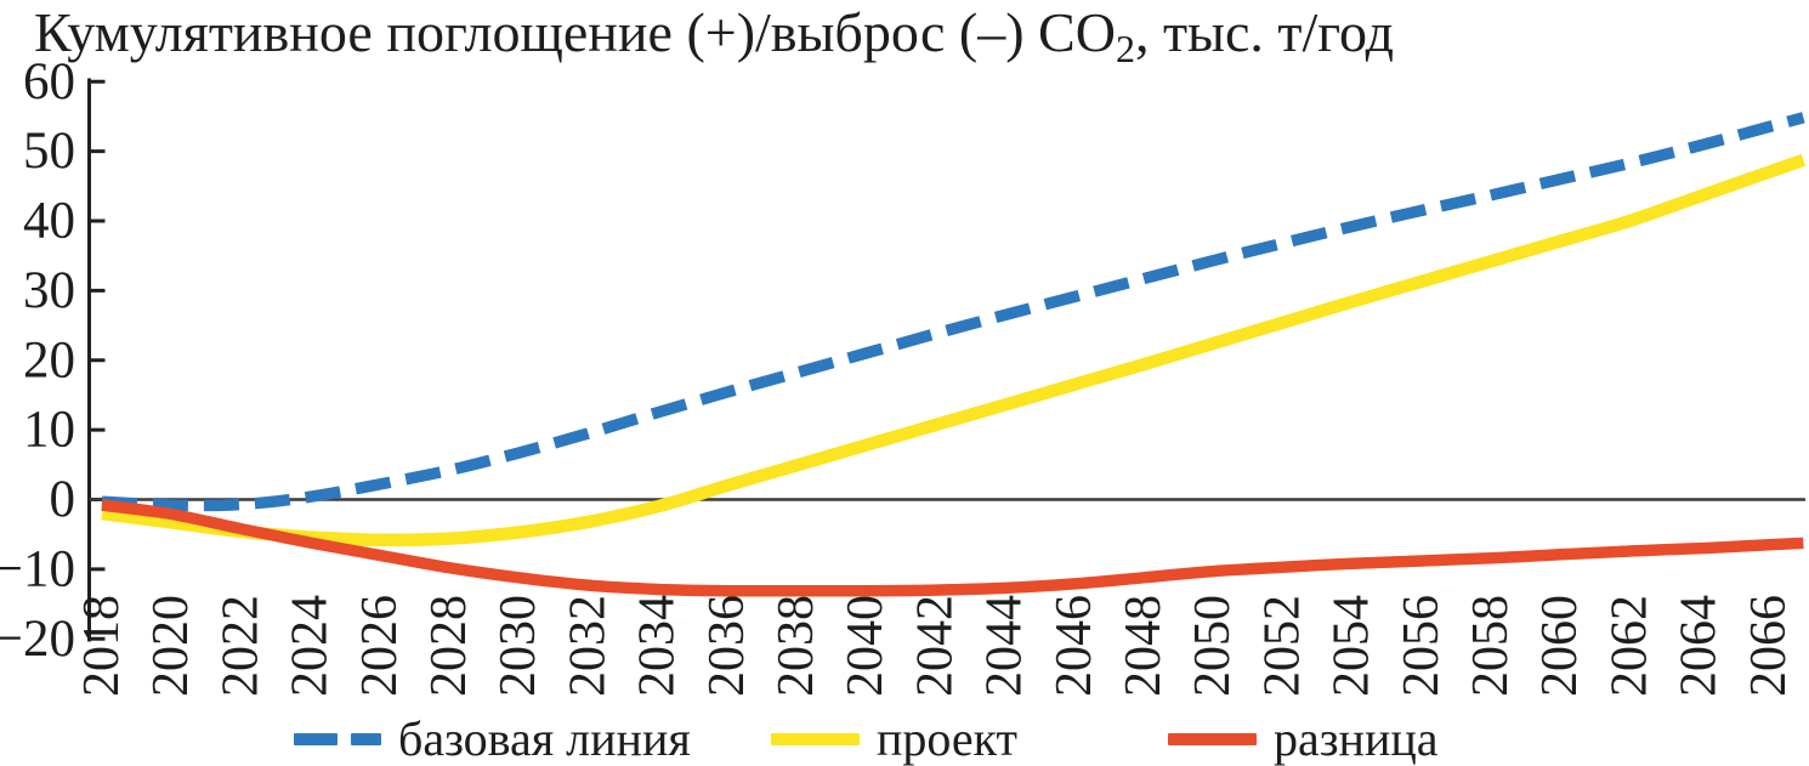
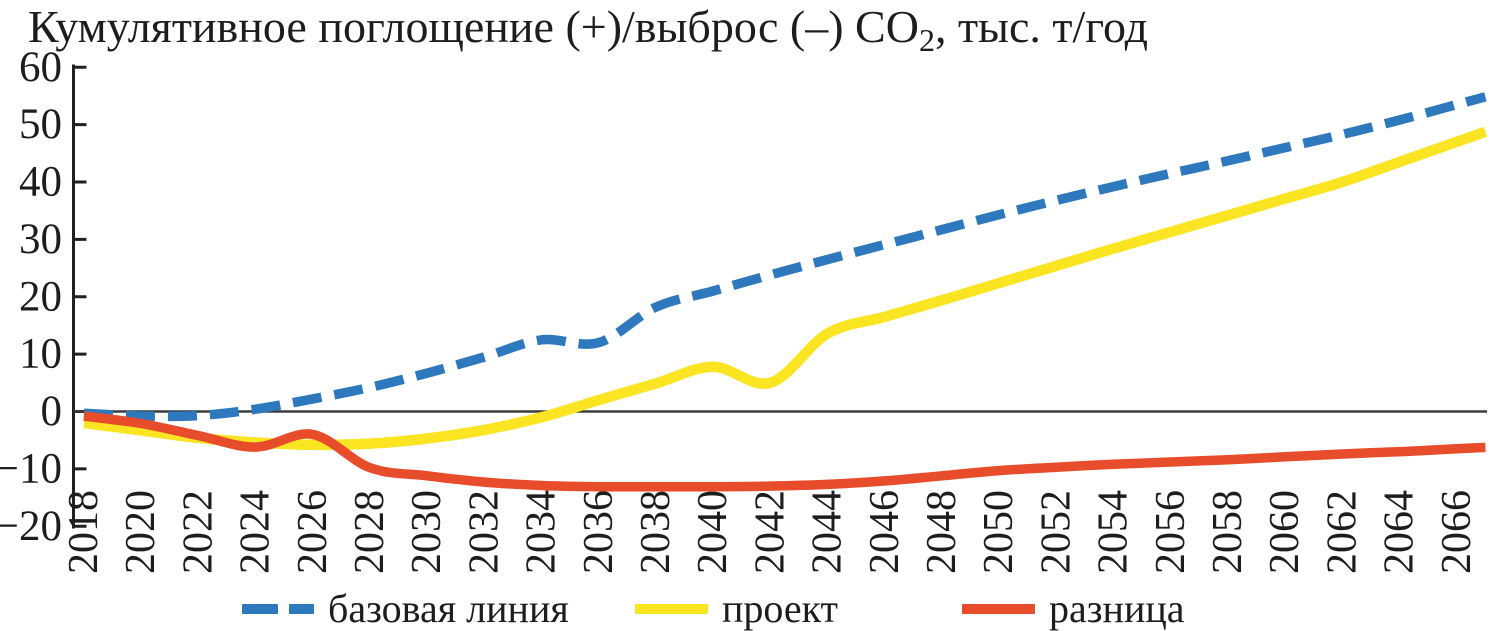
разница/2026: -8 -> -4
базовая линия/2036: 15 -> 12
проект/2042: 11 -> 5
